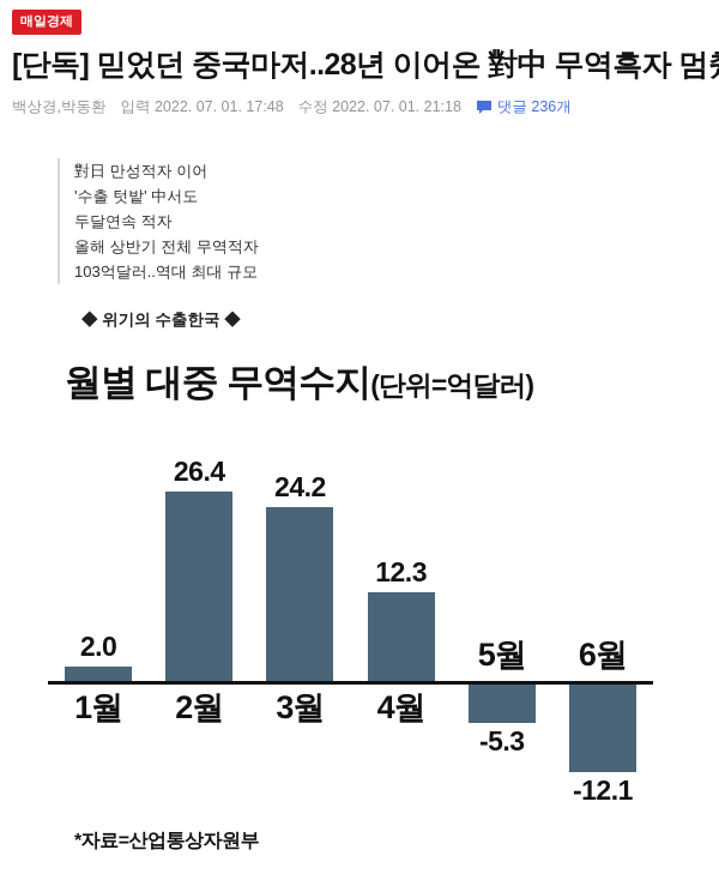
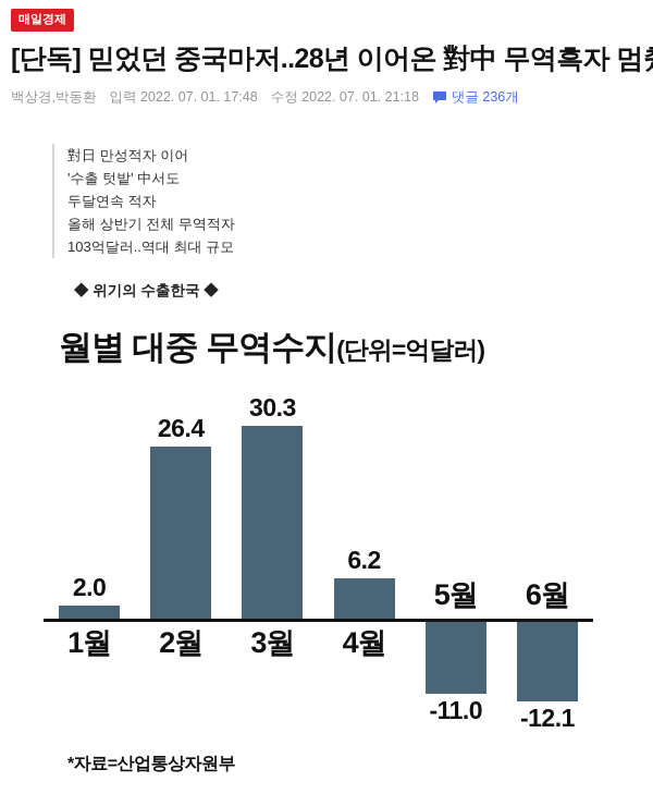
3월: 24.2 -> 30.3
4월: 12.3 -> 6.2
5월: -5.3 -> -11.0
